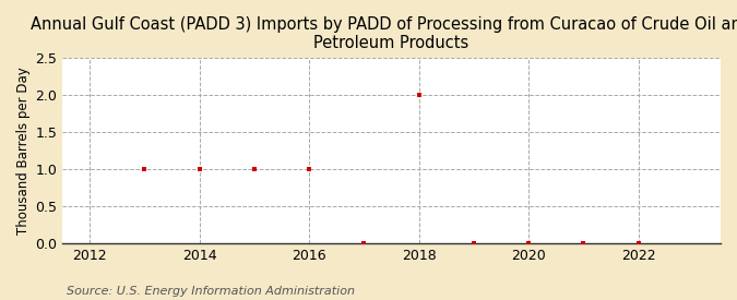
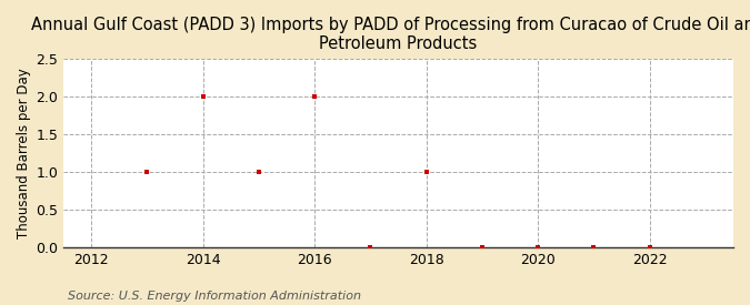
2014: 1 -> 2
2016: 1 -> 2
2018: 2 -> 1
